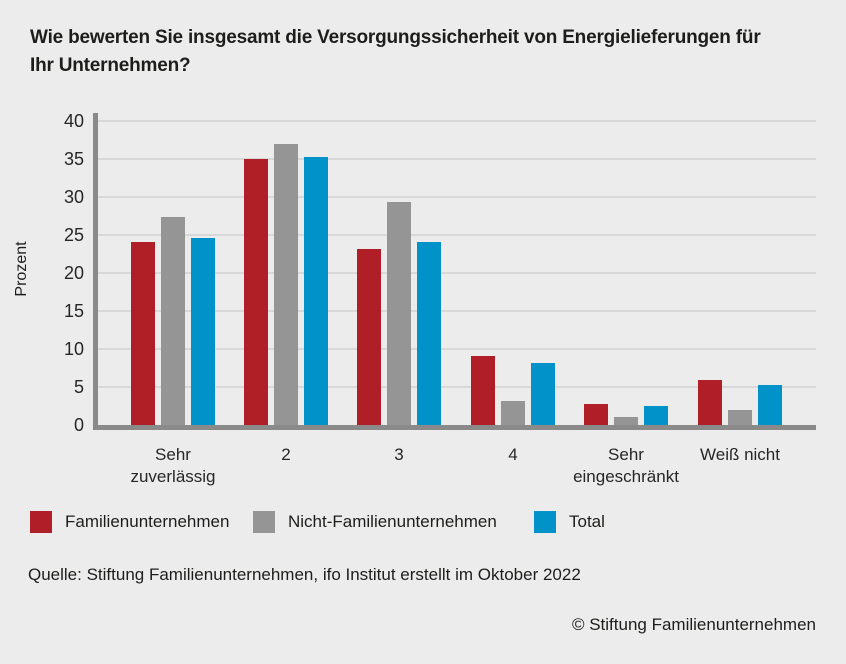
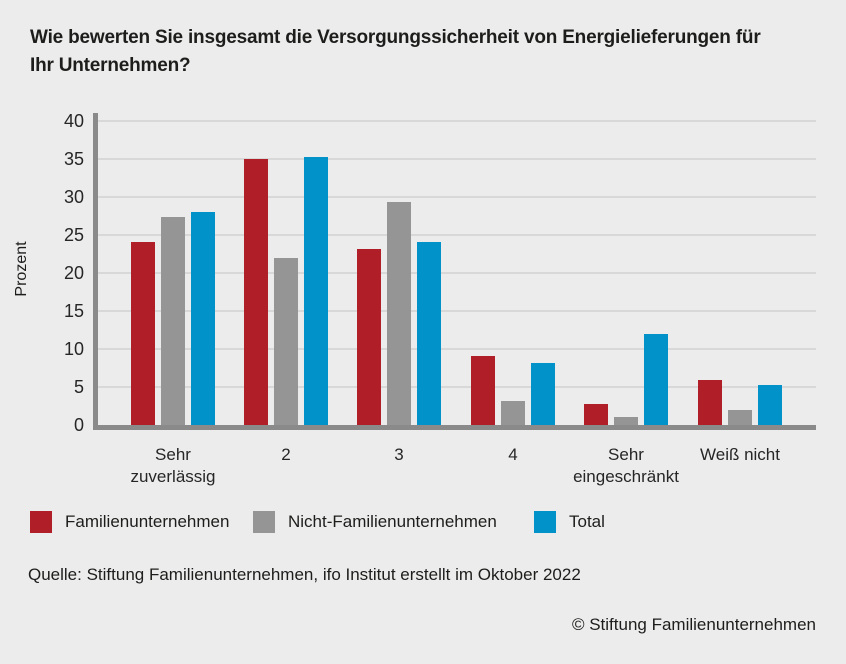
Total/Sehr zuverlässig: 25 -> 28
Nicht-Familienunternehmen/2: 37 -> 22
Total/Sehr eingeschränkt: 2 -> 12
